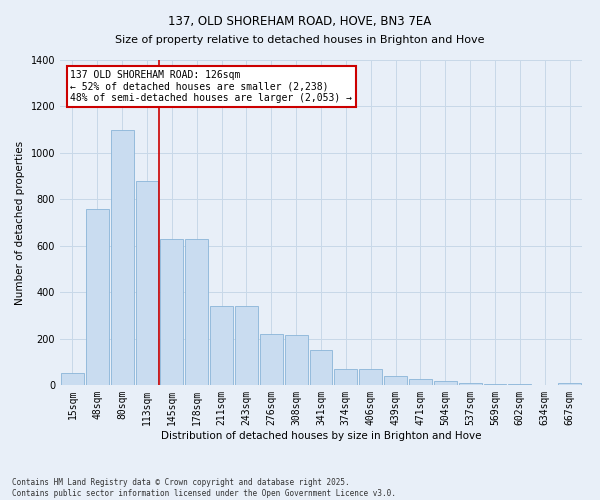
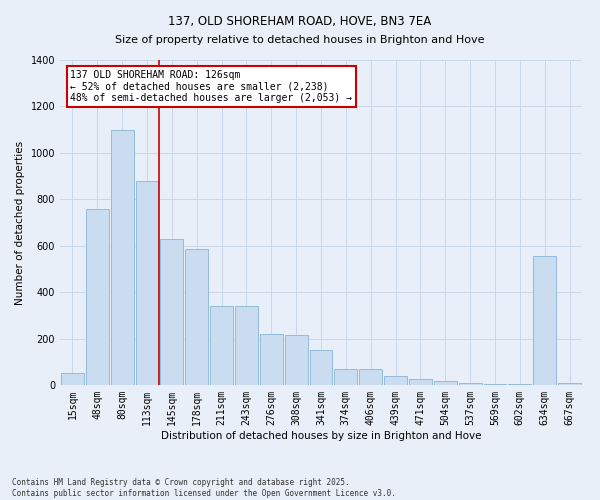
178sqm: 630 -> 585
634sqm: 2 -> 555
